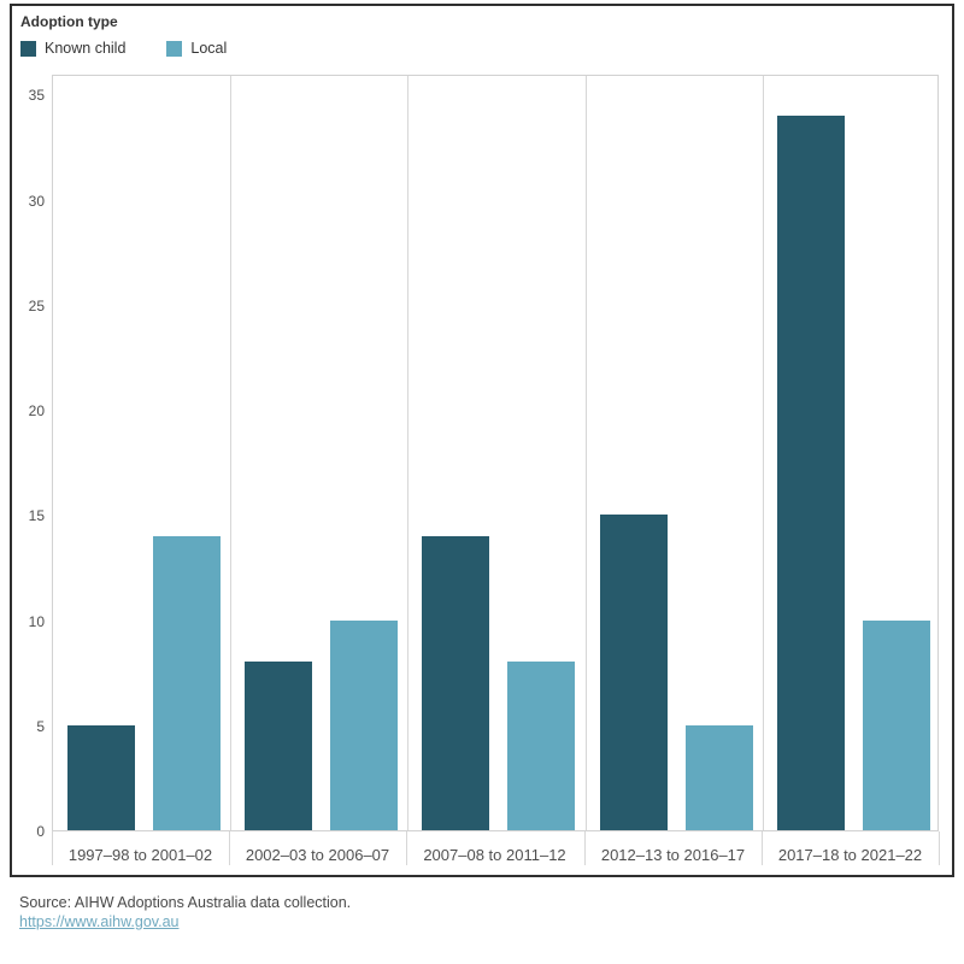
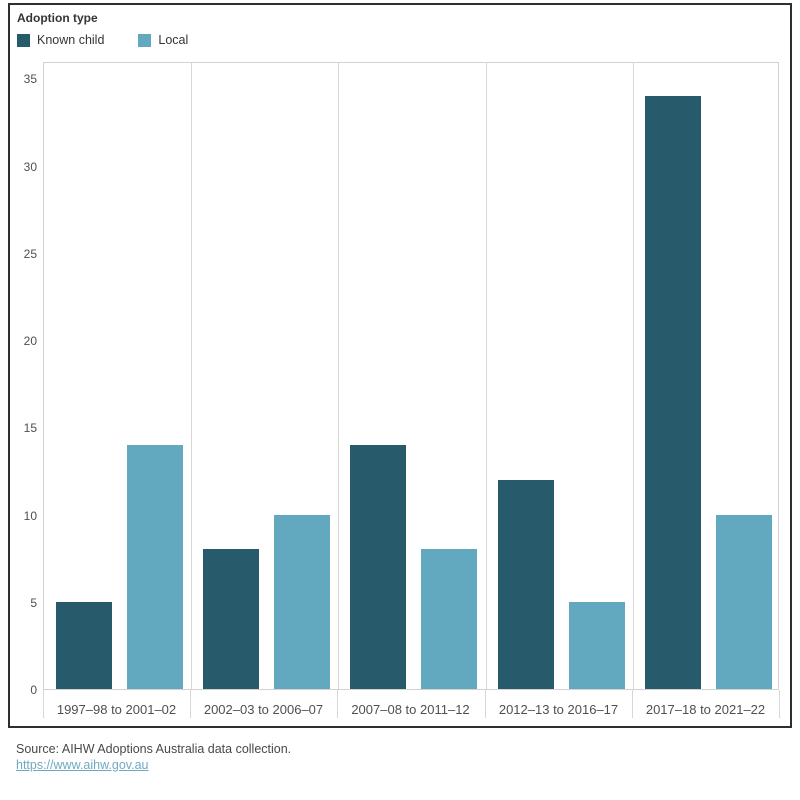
Known child/2012–13 to 2016–17: 15 -> 12
